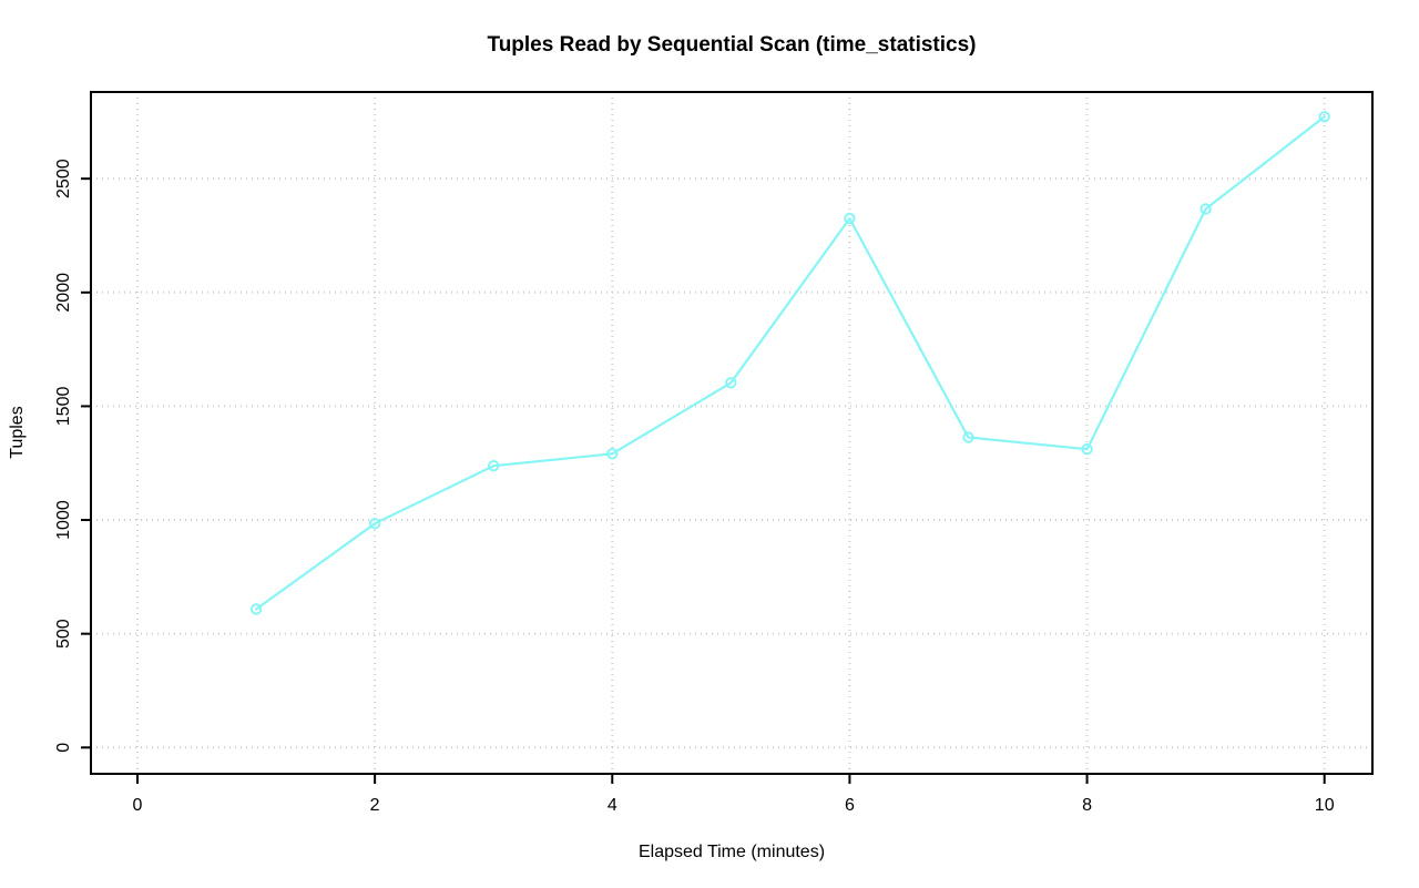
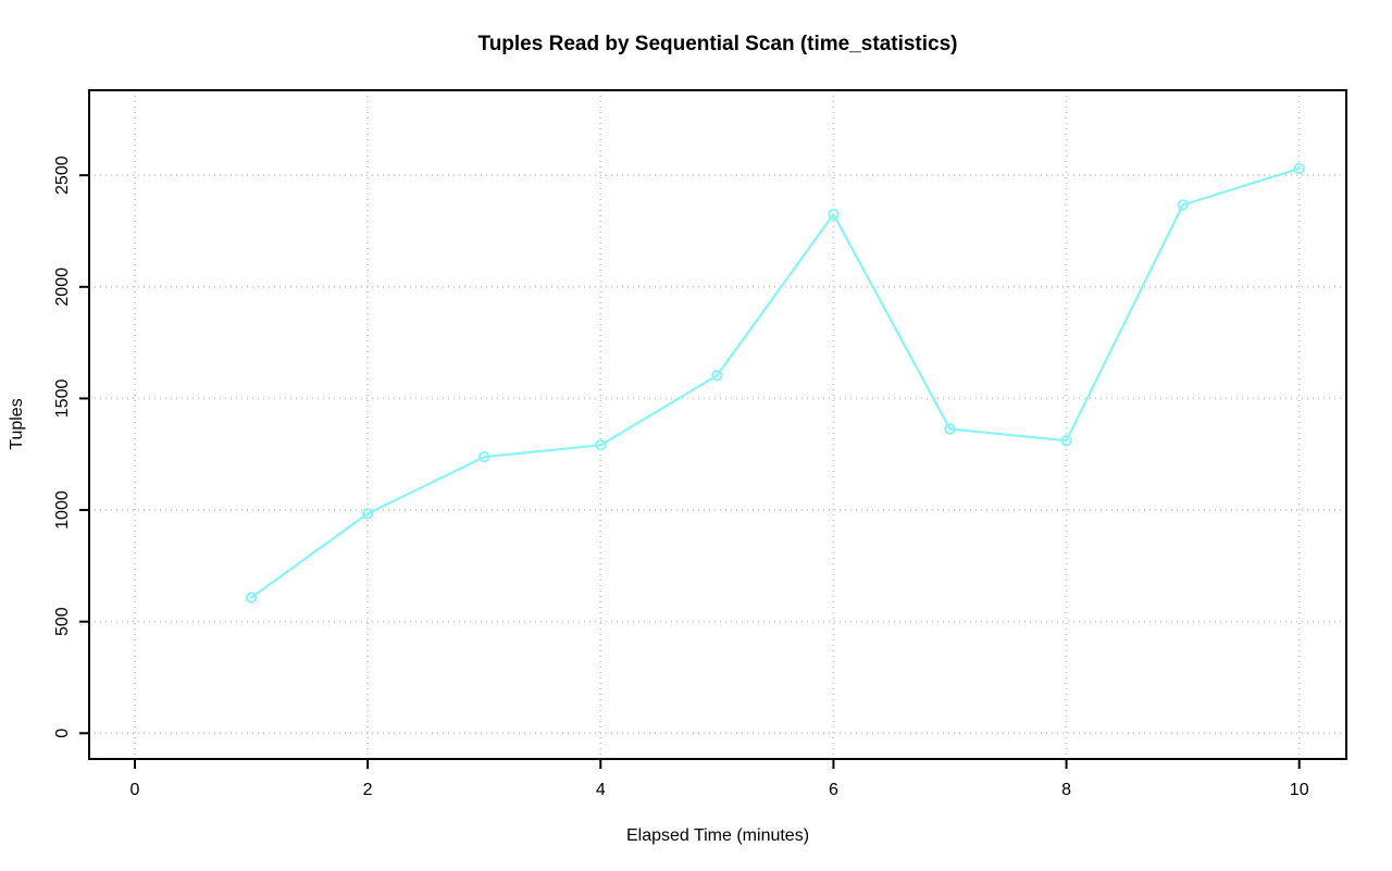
10: 2770 -> 2530
